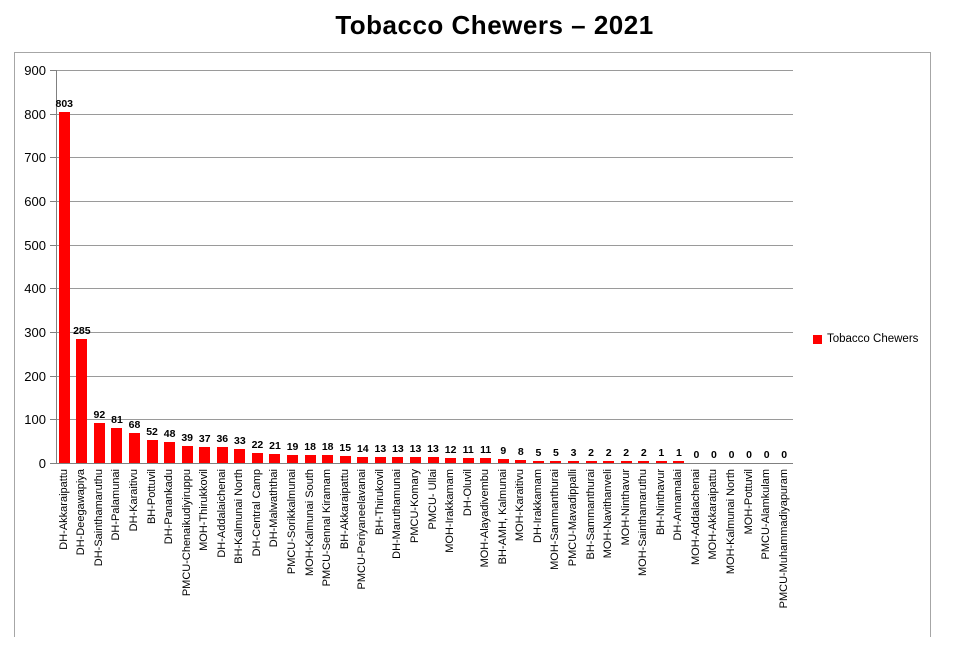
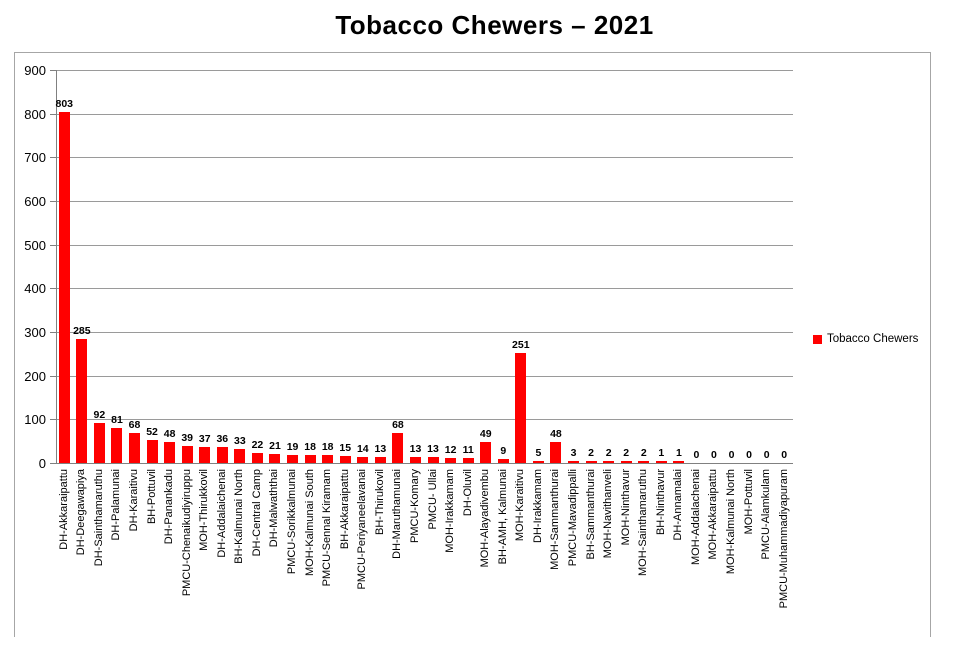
DH-Maruthamunai: 13 -> 68
MOH-Alayadivembu: 11 -> 49
MOH-Karaitivu: 8 -> 251
MOH-Sammanthurai: 5 -> 48
